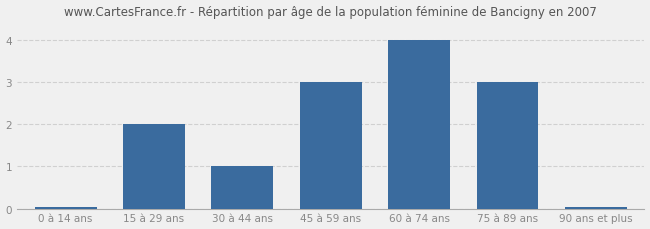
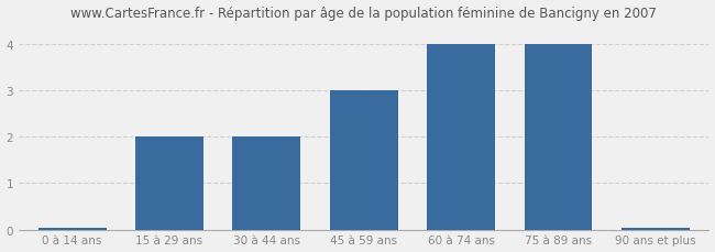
30 à 44 ans: 1.00 -> 2.00
75 à 89 ans: 3.00 -> 4.00
